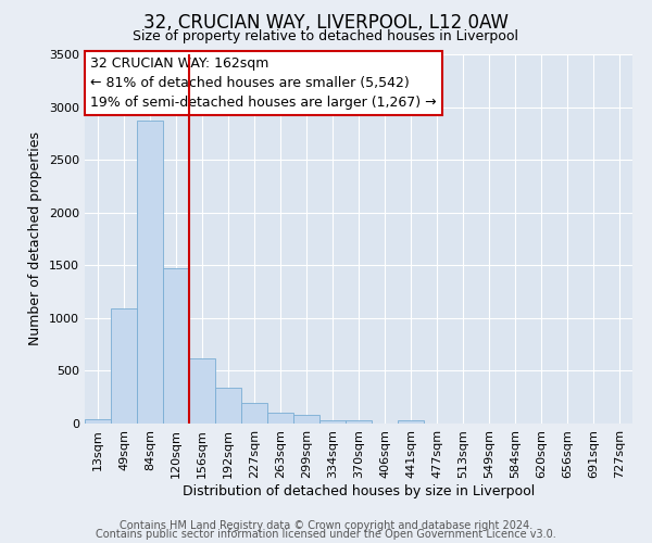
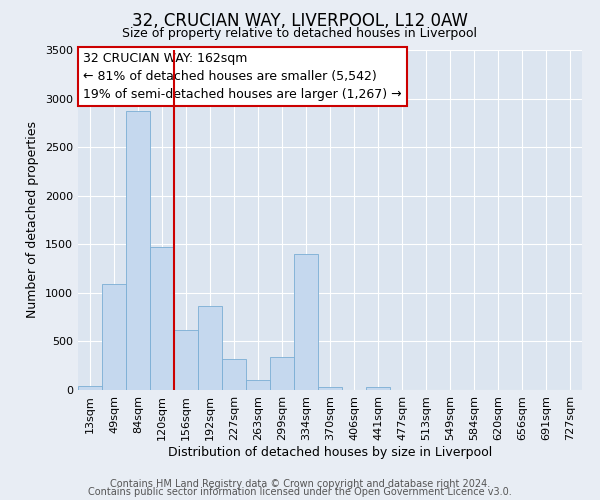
192sqm: 340 -> 860
227sqm: 200 -> 320
299sqm: 80 -> 340
334sqm: 40 -> 1400
